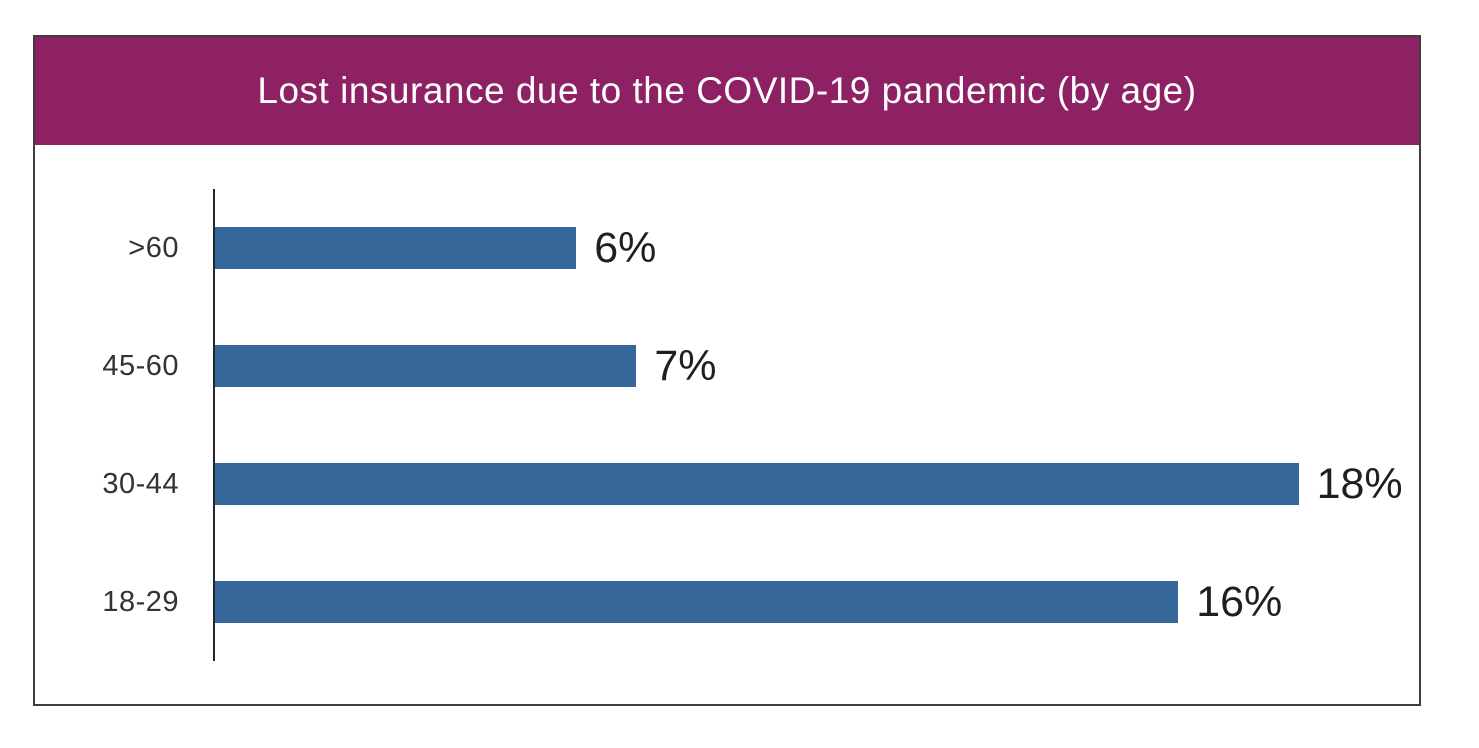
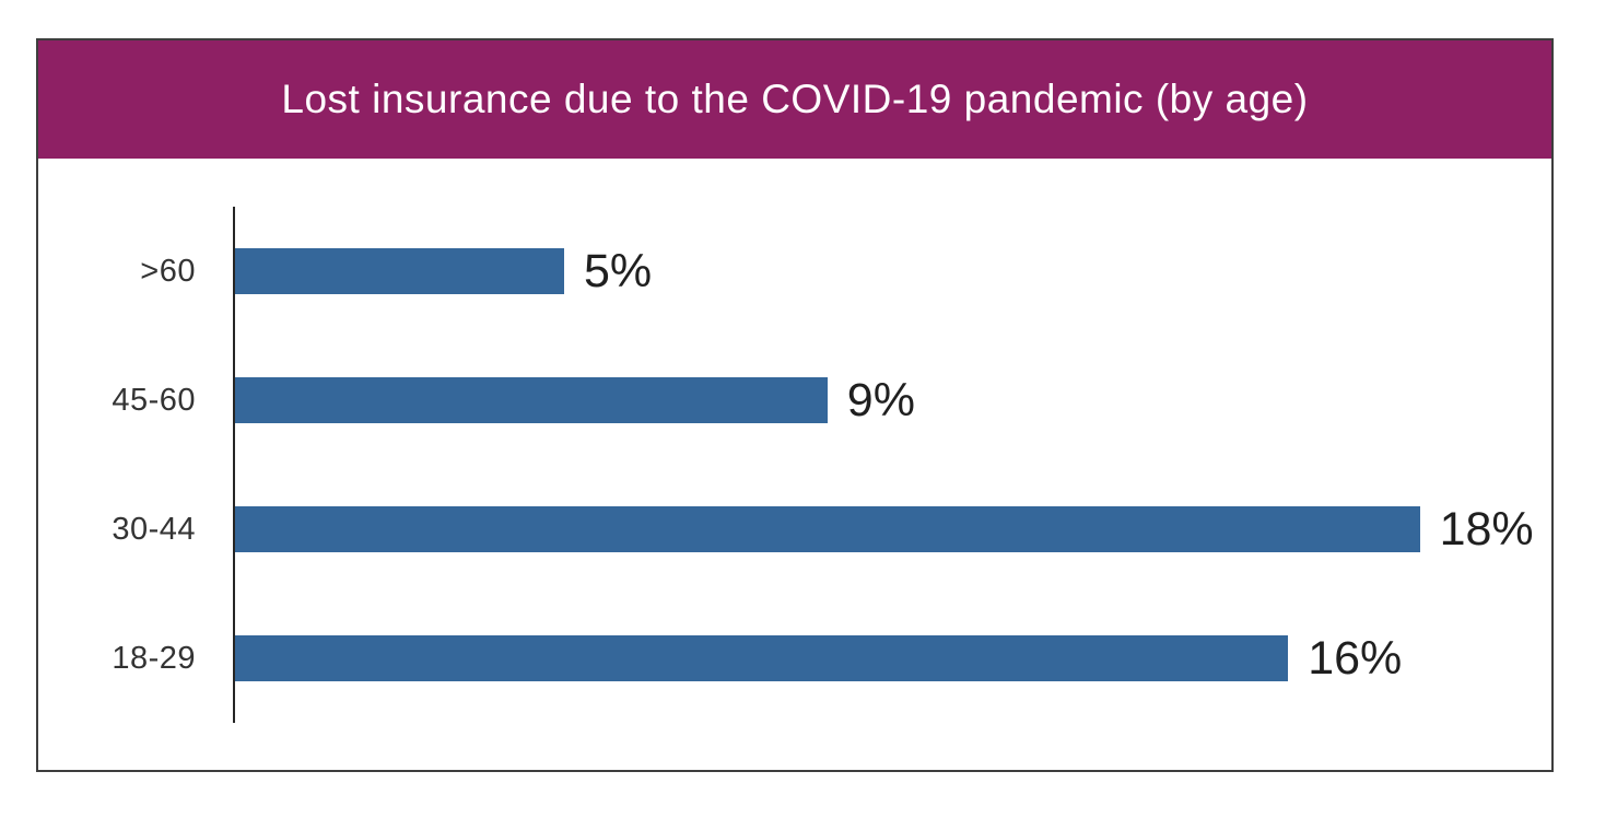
>60: 6% -> 5%
45-60: 7% -> 9%
